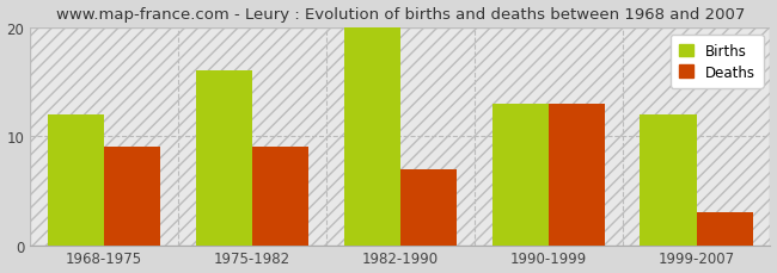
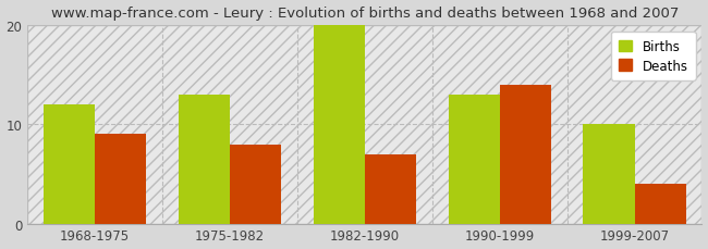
Births/1975-1982: 16 -> 13
Deaths/1975-1982: 9 -> 8
Deaths/1990-1999: 13 -> 14
Births/1999-2007: 12 -> 10
Deaths/1999-2007: 3 -> 4
